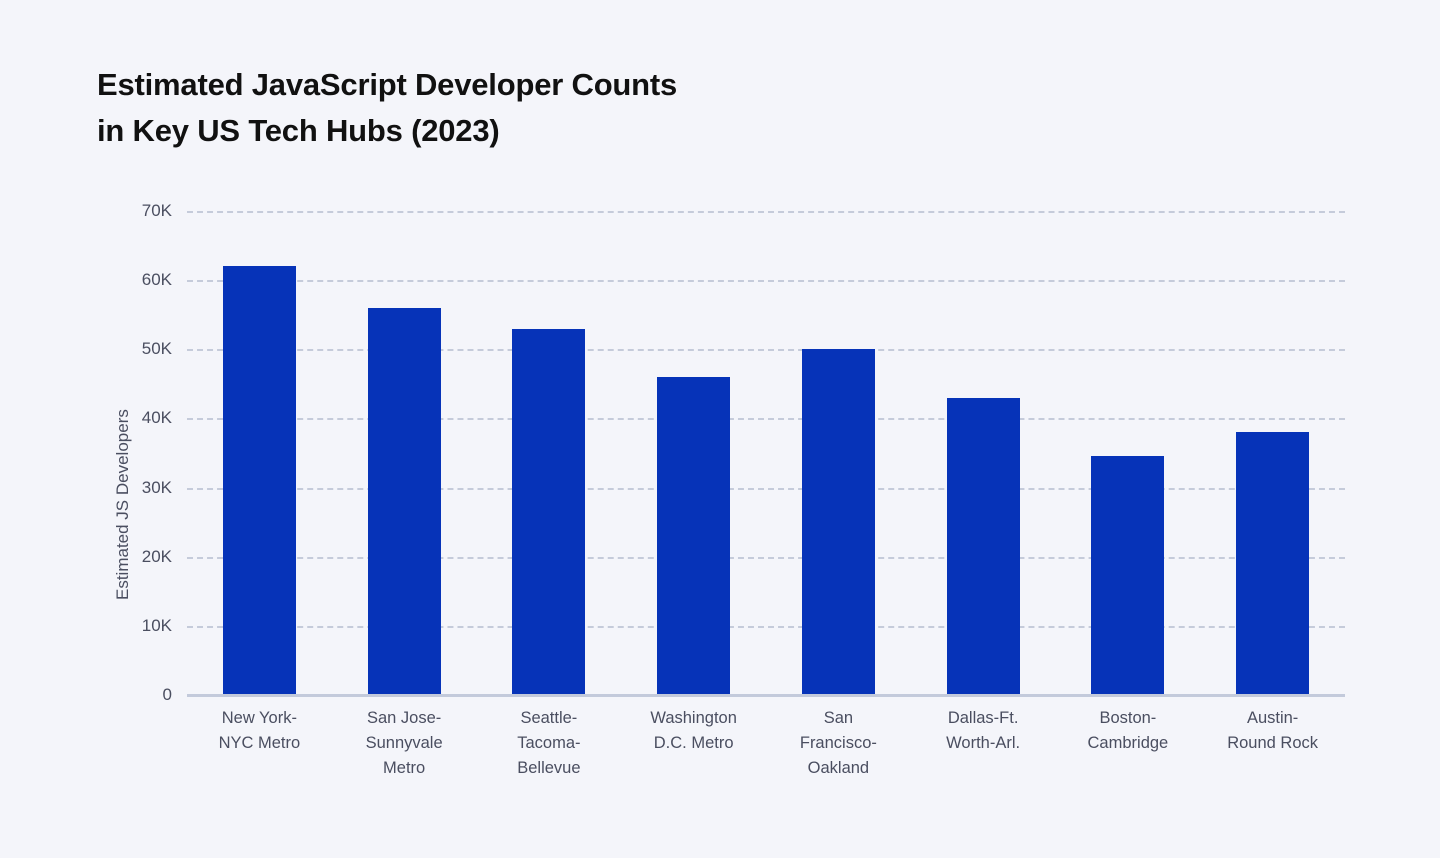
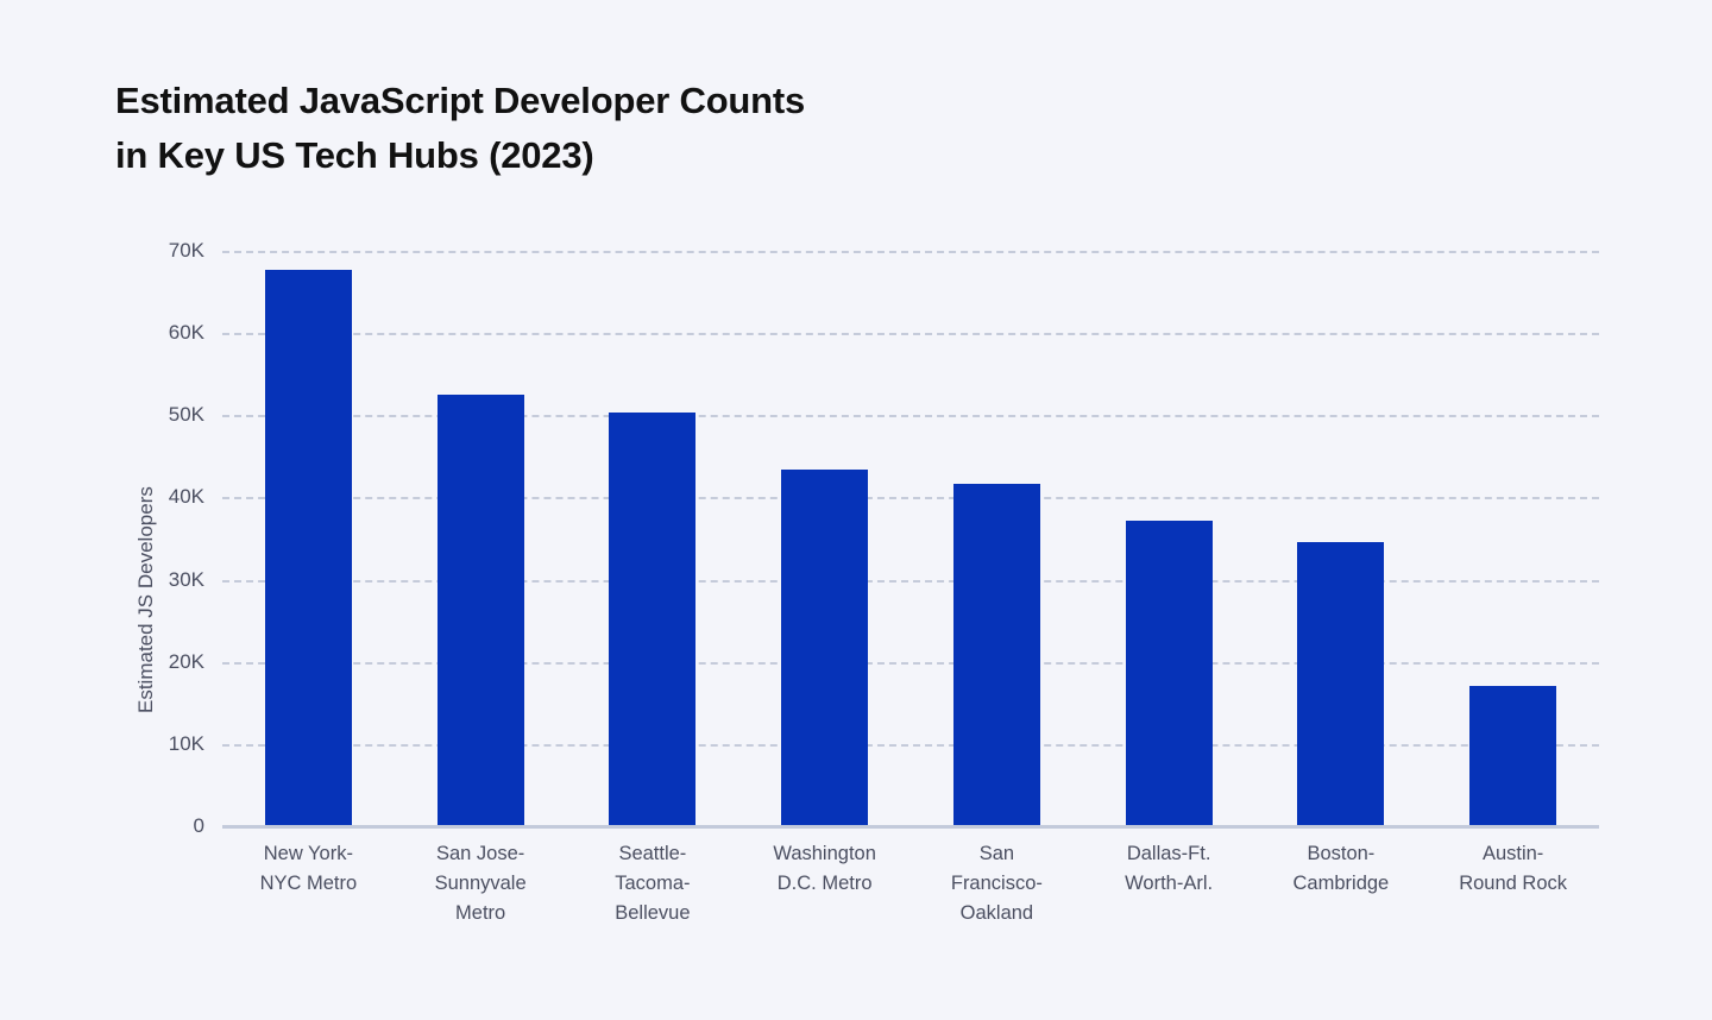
New York- NYC Metro: 62K -> 68K
San Jose- Sunnyvale Metro: 56K -> 52K
Seattle- Tacoma- Bellevue: 53K -> 50K
Washington D.C. Metro: 46K -> 43K
San Francisco- Oakland: 50K -> 42K
Dallas-Ft. Worth-Arl.: 43K -> 37K
Austin- Round Rock: 38K -> 17K
